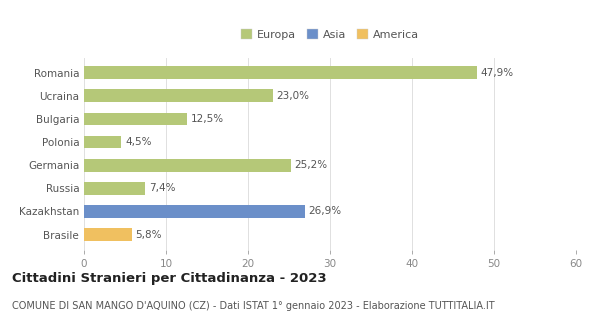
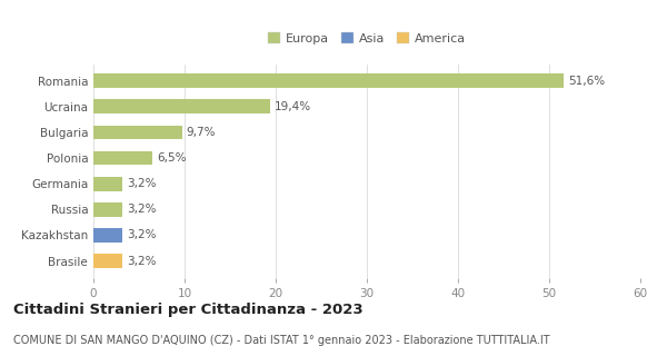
Romania: 47,9% -> 51,6%
Ucraina: 23,0% -> 19,4%
Bulgaria: 12,5% -> 9,7%
Polonia: 4,5% -> 6,5%
Germania: 25,2% -> 3,2%
Russia: 7,4% -> 3,2%
Kazakhstan: 26,9% -> 3,2%
Brasile: 5,8% -> 3,2%
